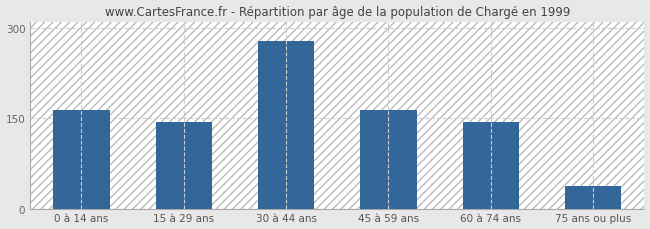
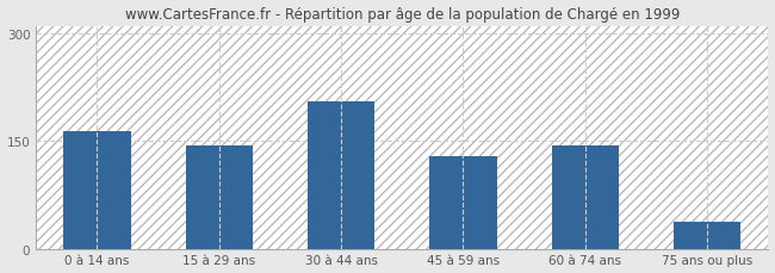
30 à 44 ans: 278 -> 204
45 à 59 ans: 163 -> 128
